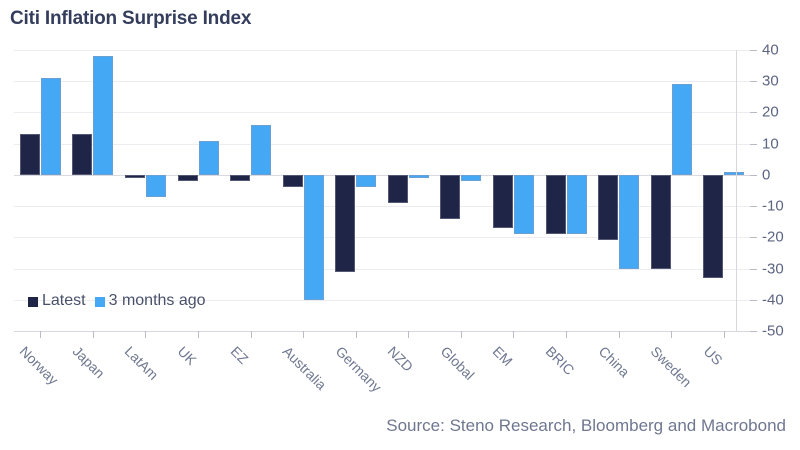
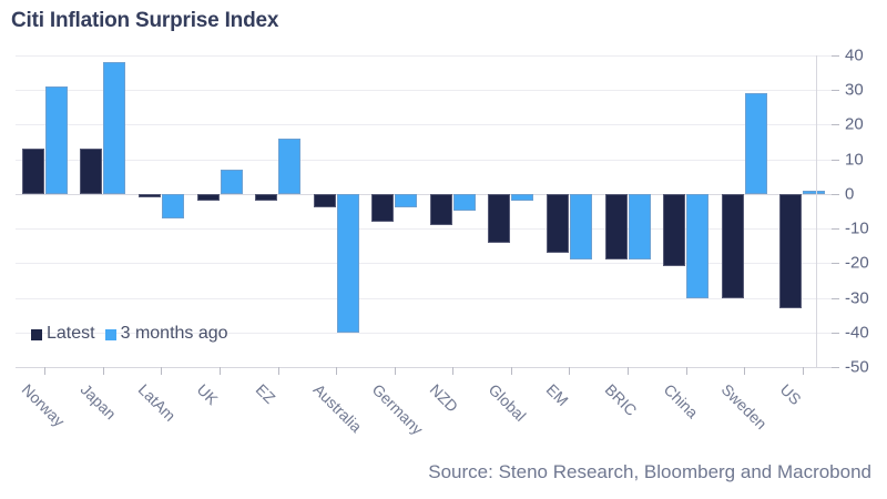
3 months ago/UK: 11 -> 7
Latest/Germany: -31 -> -8
3 months ago/NZD: -1 -> -5
